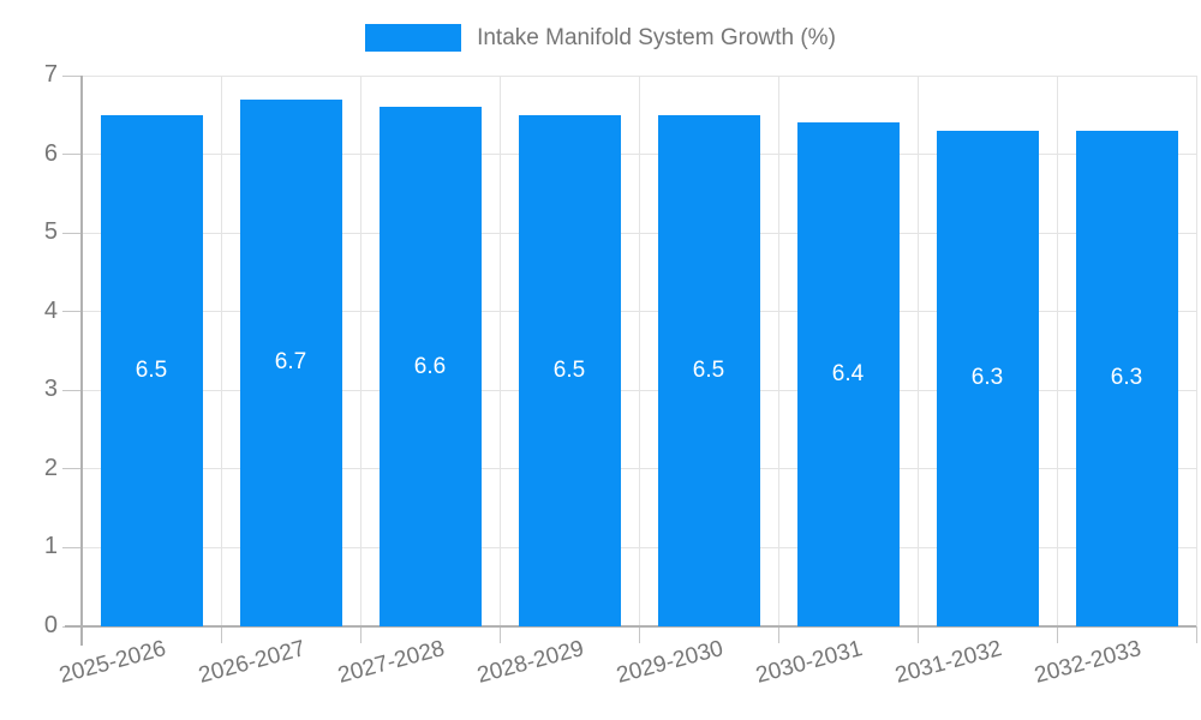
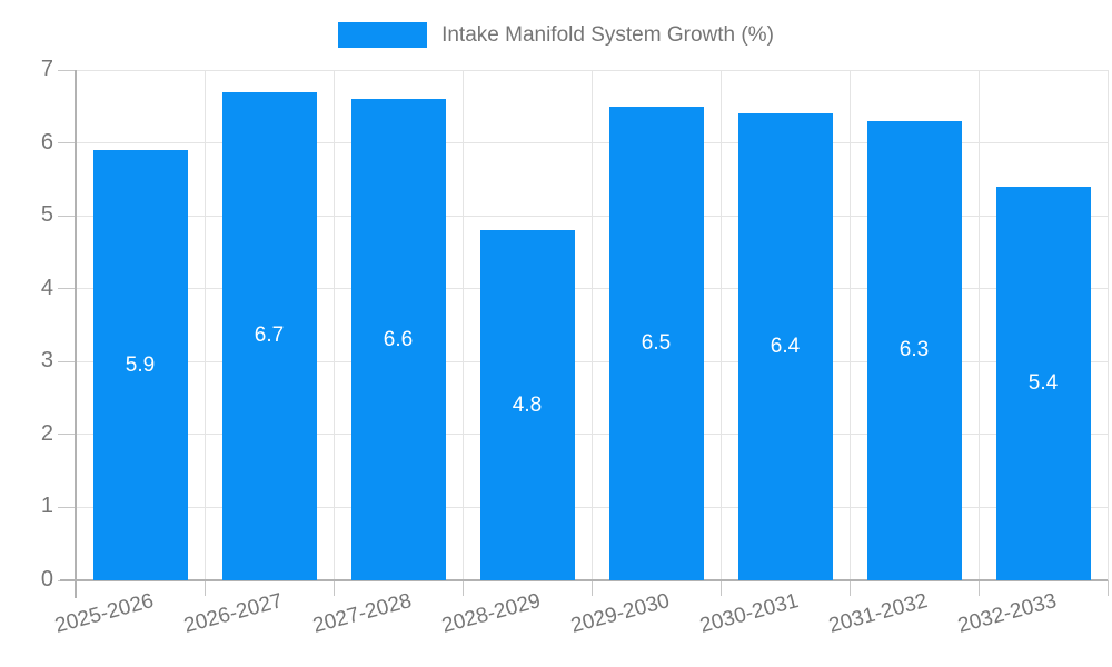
2025-2026: 6.5 -> 5.9
2028-2029: 6.5 -> 4.8
2032-2033: 6.3 -> 5.4
